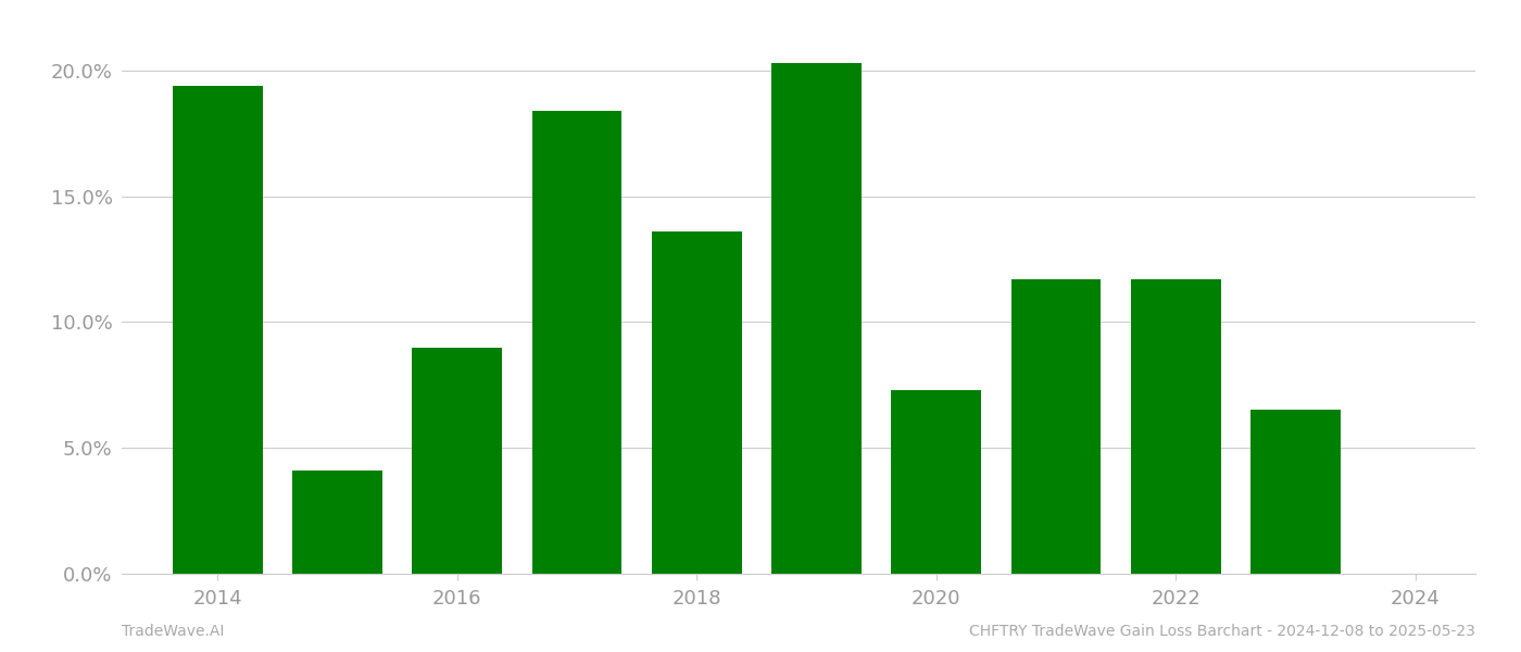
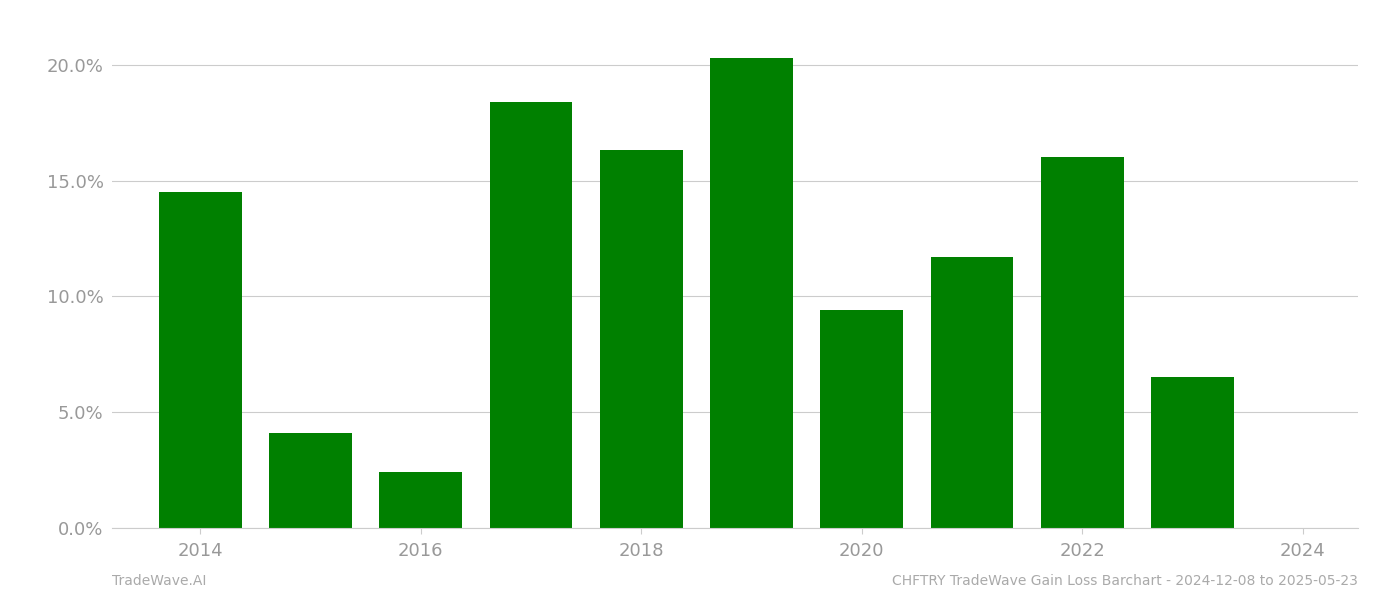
2014: 19.4% -> 14.5%
2016: 9.0% -> 2.4%
2018: 13.6% -> 16.3%
2020: 7.3% -> 9.4%
2022: 11.7% -> 16.0%
